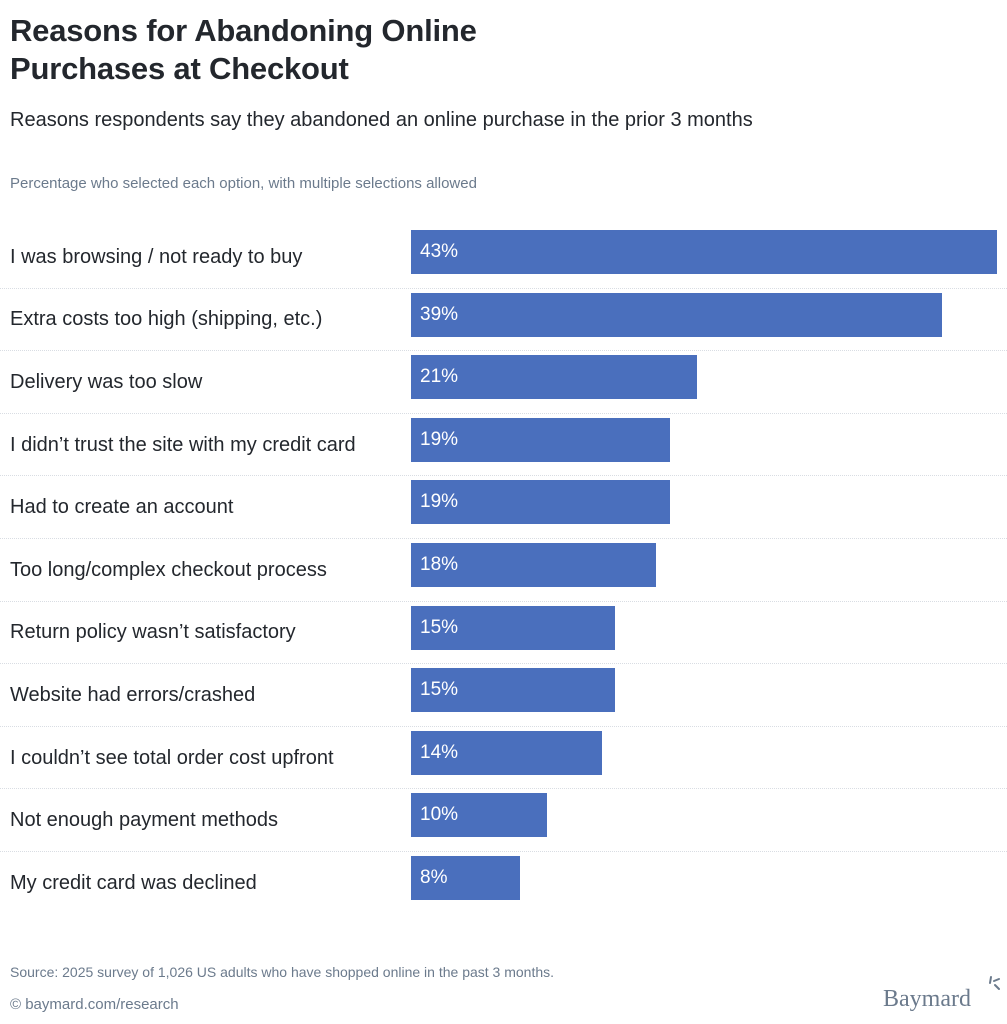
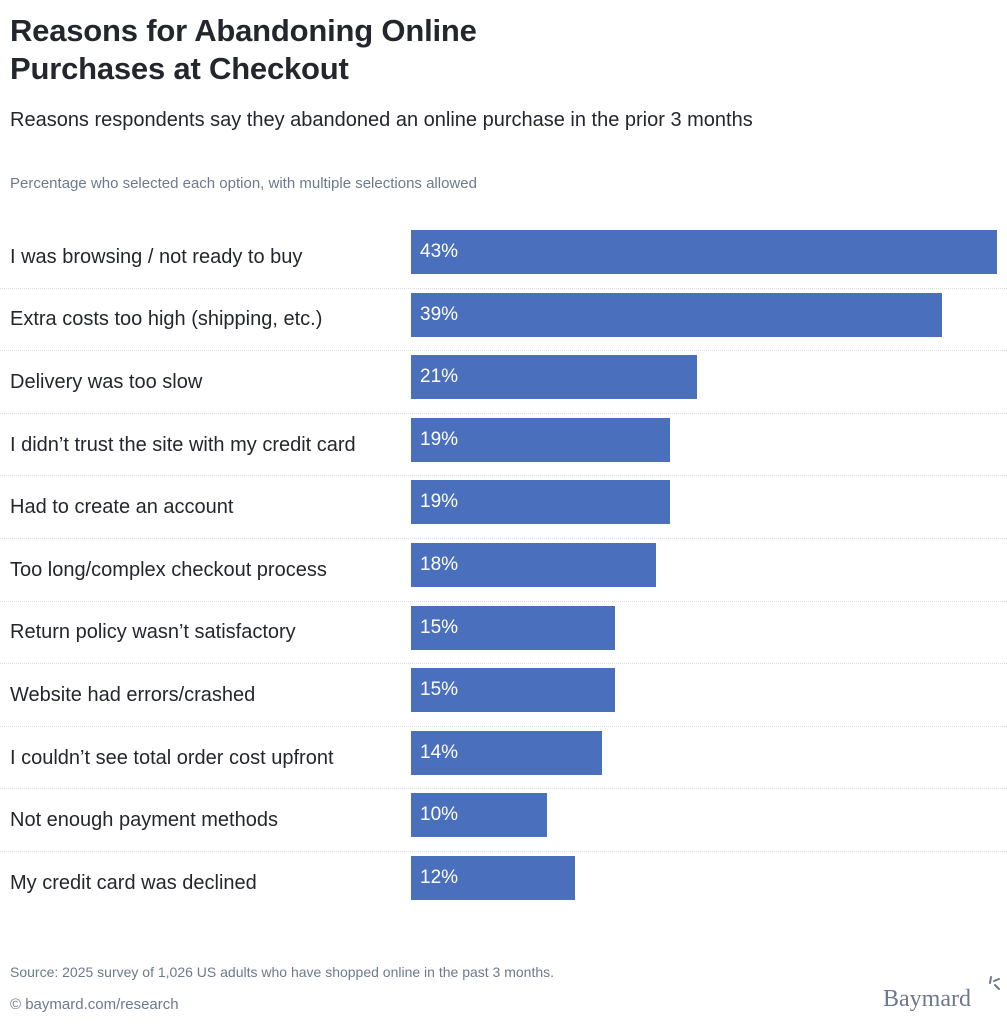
My credit card was declined: 8% -> 12%
